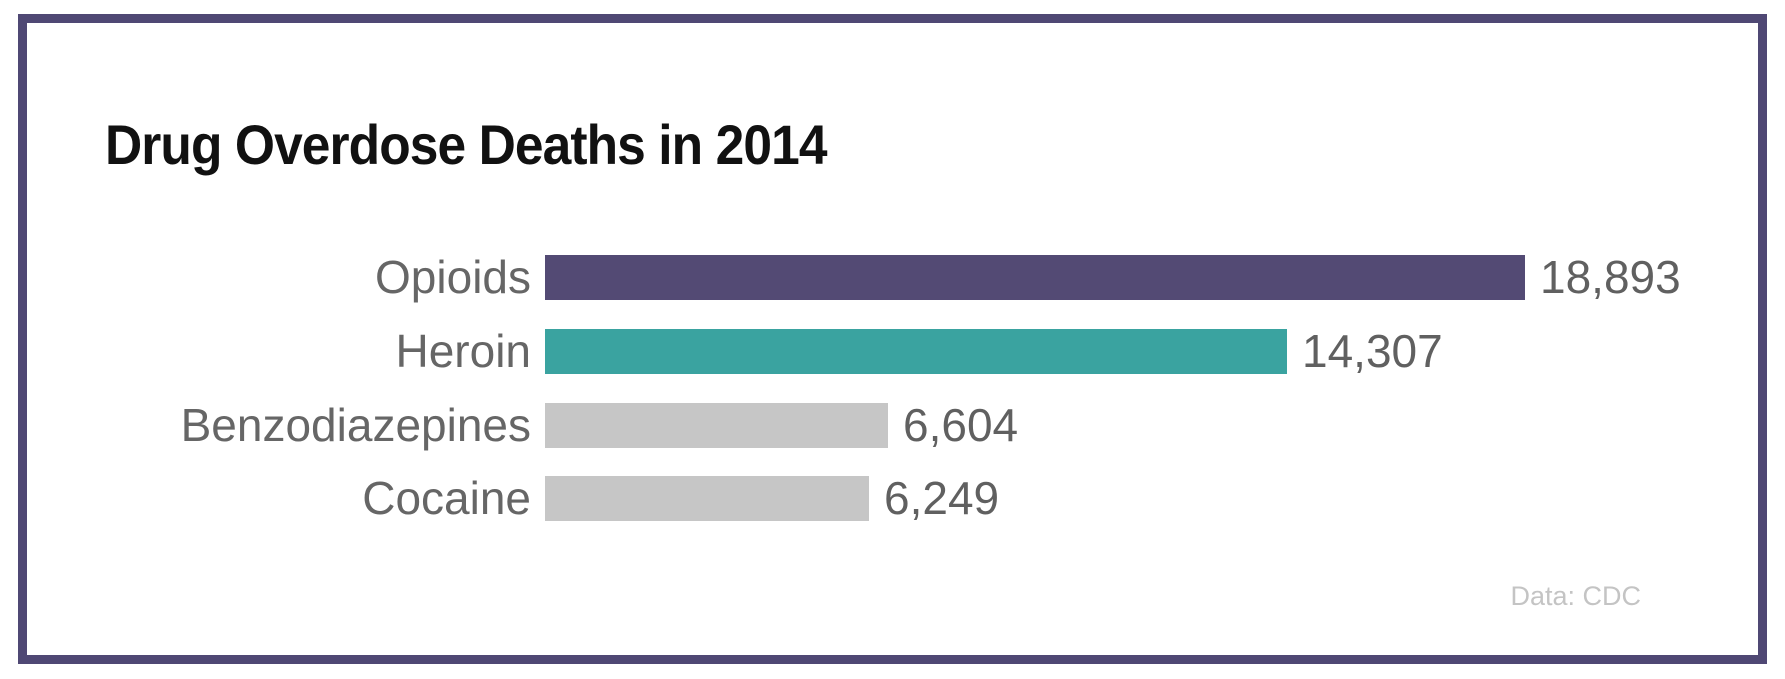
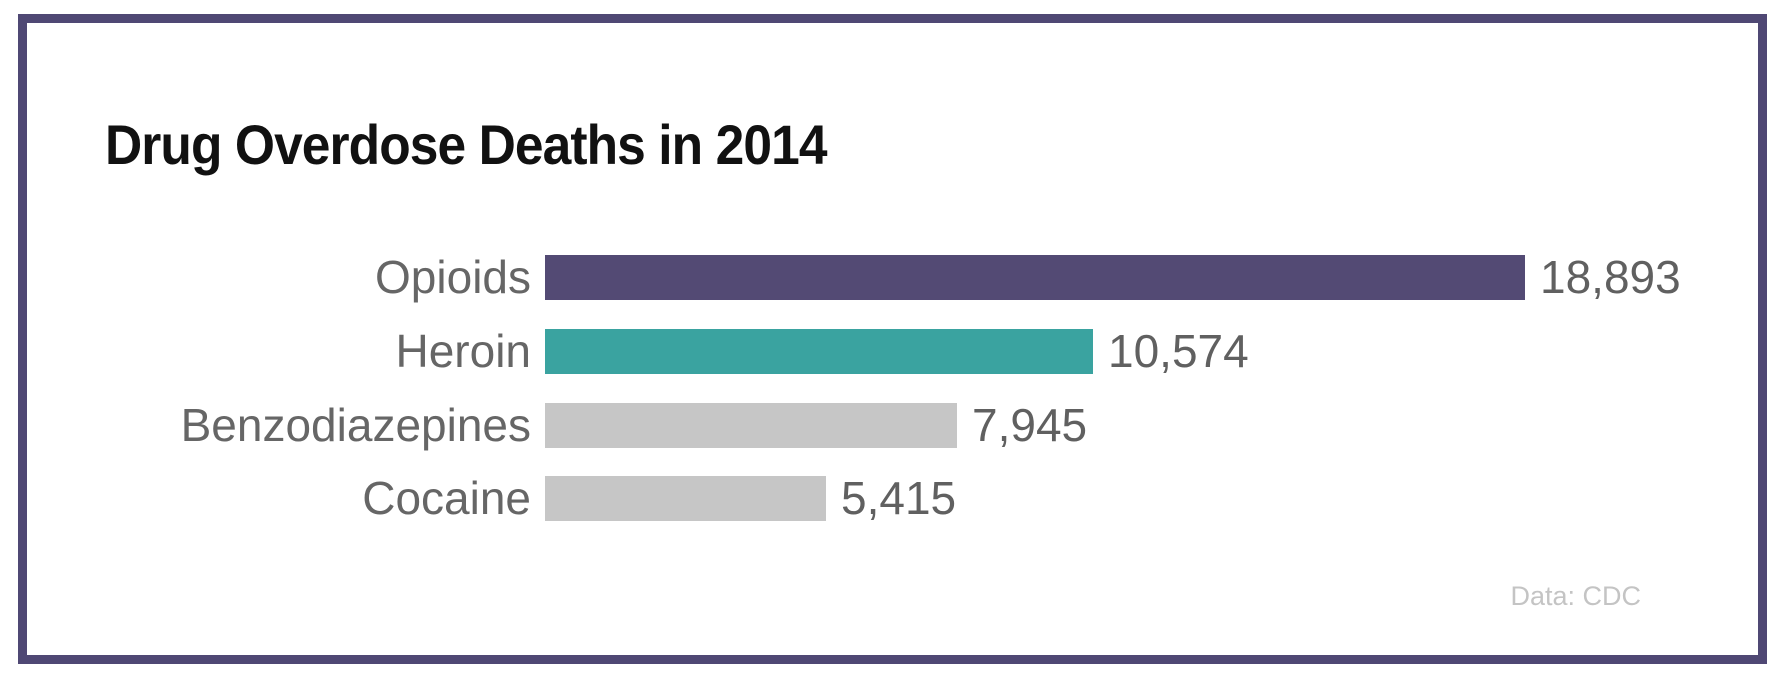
Heroin: 14,307 -> 10,574
Benzodiazepines: 6,604 -> 7,945
Cocaine: 6,249 -> 5,415
